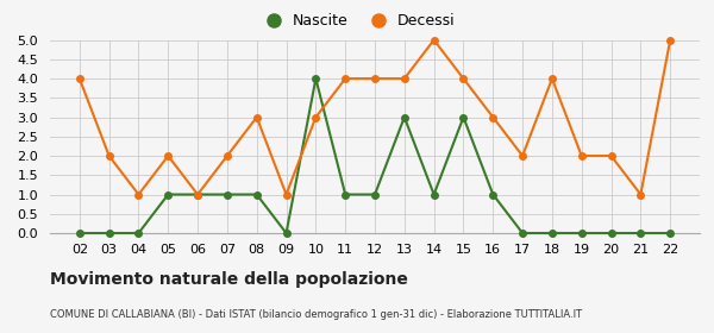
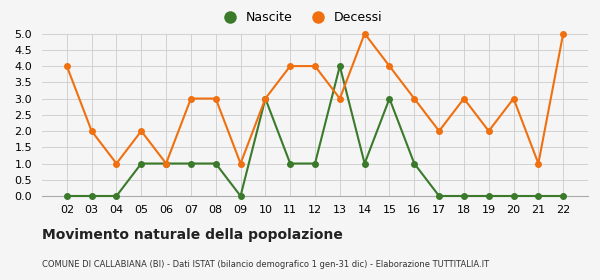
Decessi/07: 2 -> 3
Nascite/10: 4 -> 3
Nascite/13: 3 -> 4
Decessi/13: 4 -> 3
Decessi/18: 4 -> 3
Decessi/20: 2 -> 3
